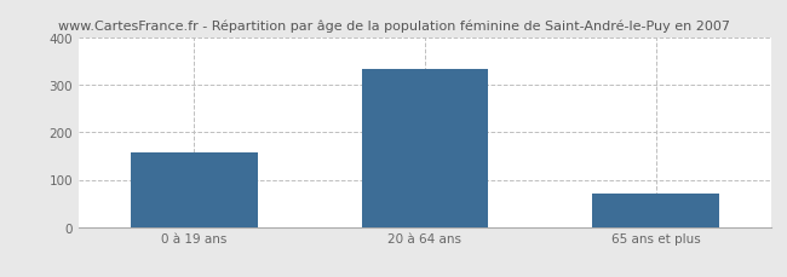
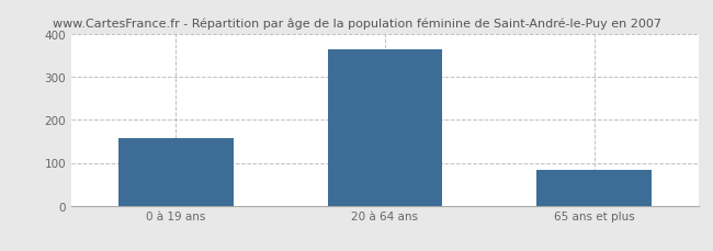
20 à 64 ans: 335 -> 365
65 ans et plus: 70 -> 83
